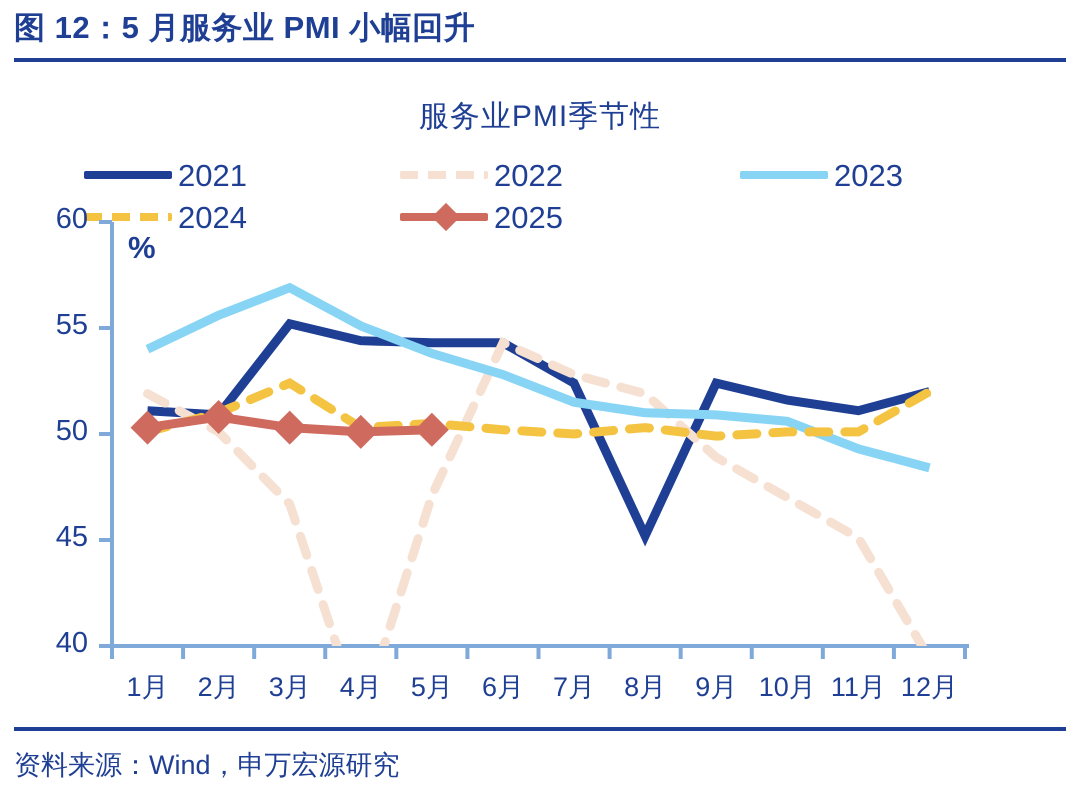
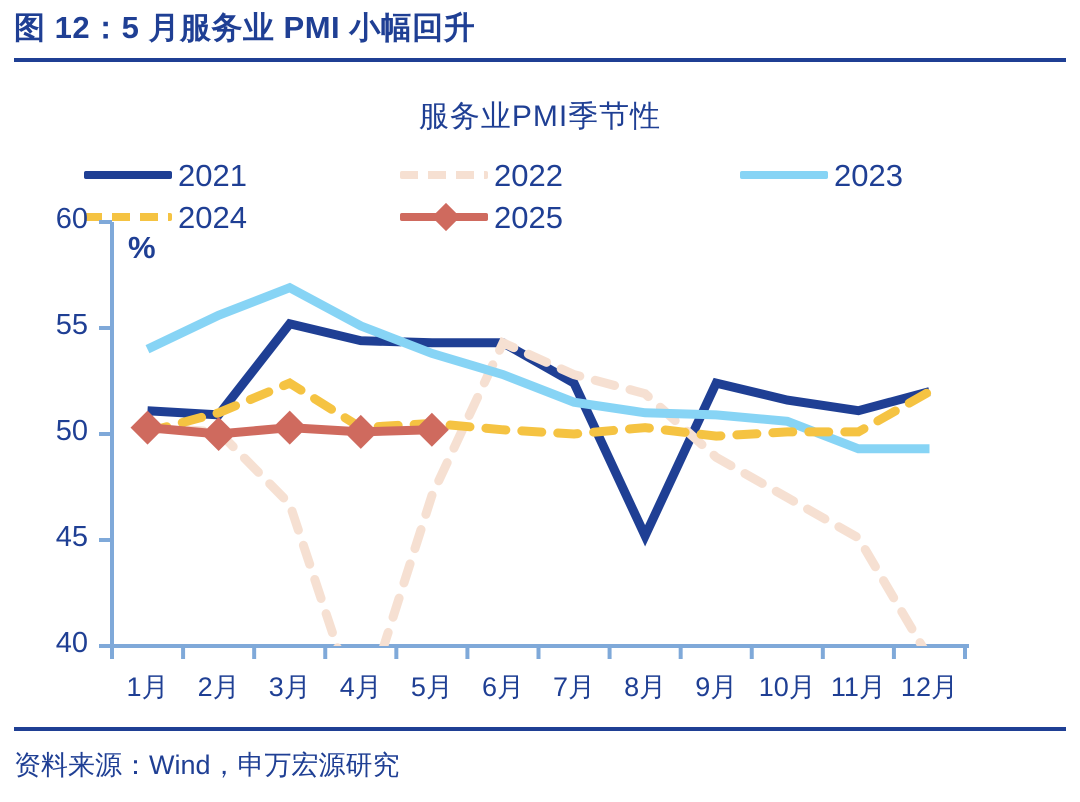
2022/1月: 51.9 -> 50.3
2025/2月: 50.8 -> 50.0
2023/12月: 48.4 -> 49.3
